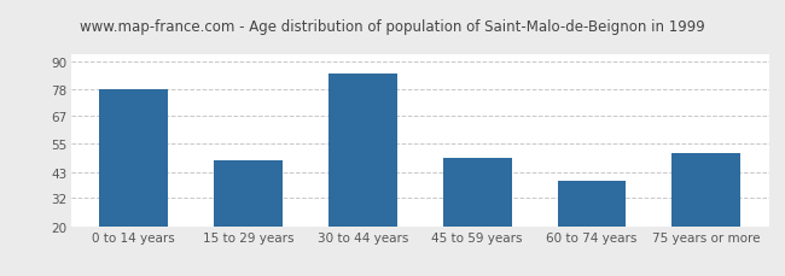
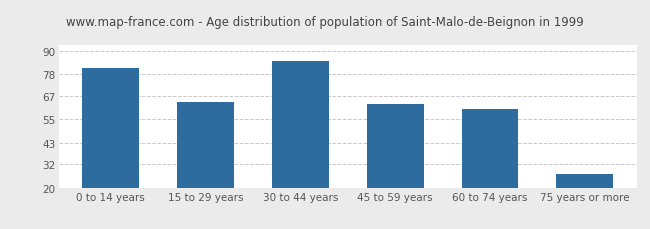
0 to 14 years: 78 -> 81
15 to 29 years: 48 -> 64
45 to 59 years: 49 -> 63
60 to 74 years: 39 -> 60
75 years or more: 51 -> 27
